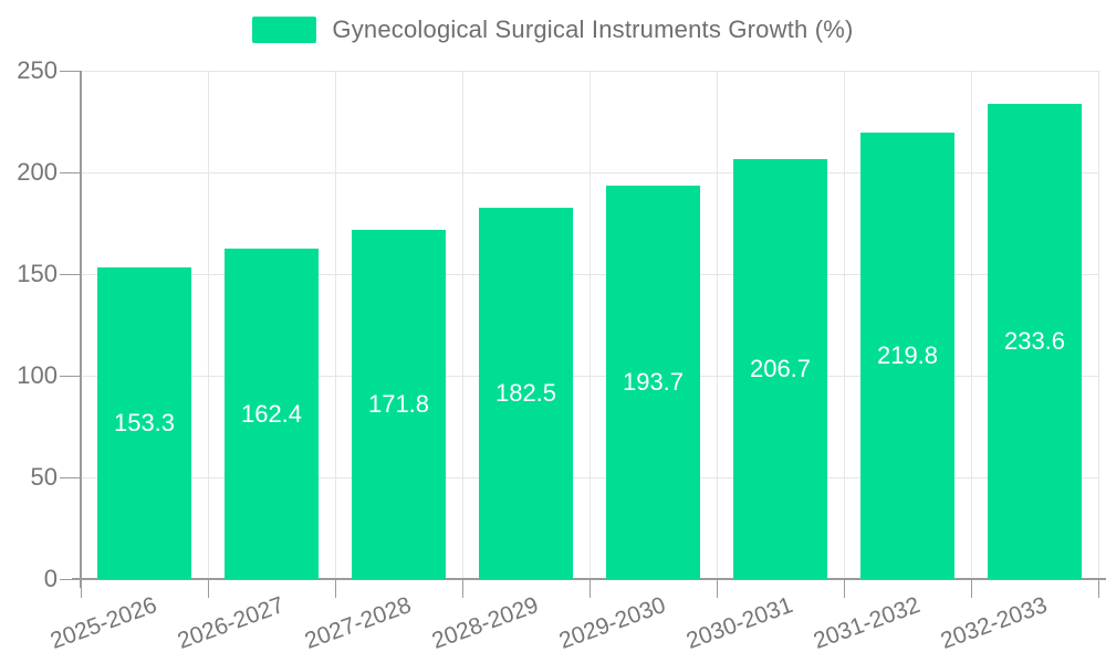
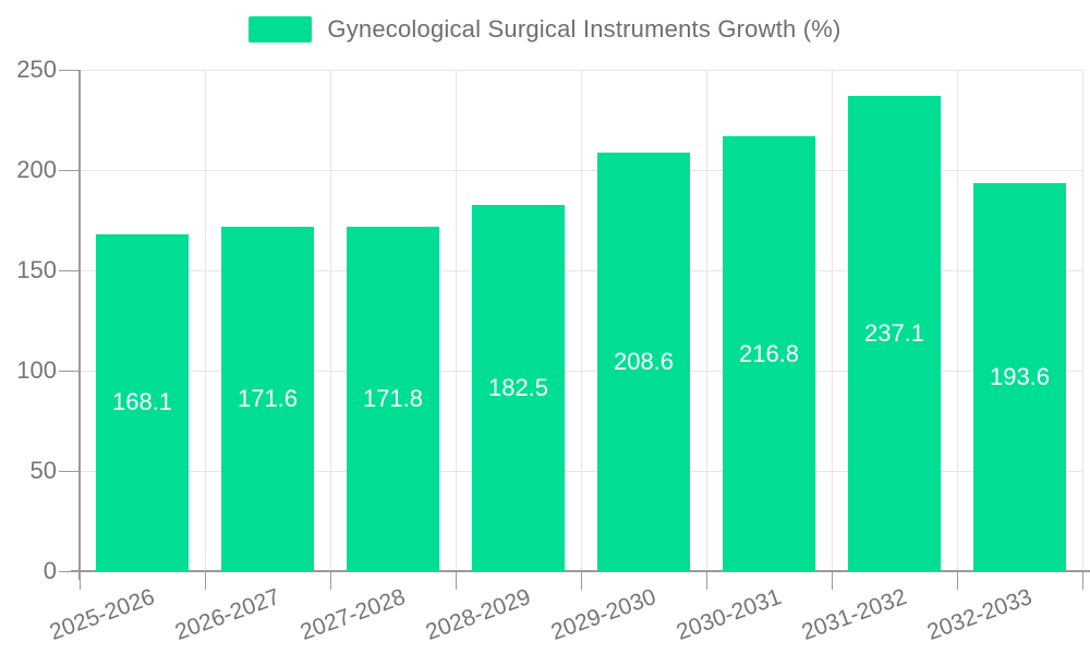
2025-2026: 153.3 -> 168.1
2026-2027: 162.4 -> 171.6
2029-2030: 193.7 -> 208.6
2030-2031: 206.7 -> 216.8
2031-2032: 219.8 -> 237.1
2032-2033: 233.6 -> 193.6
